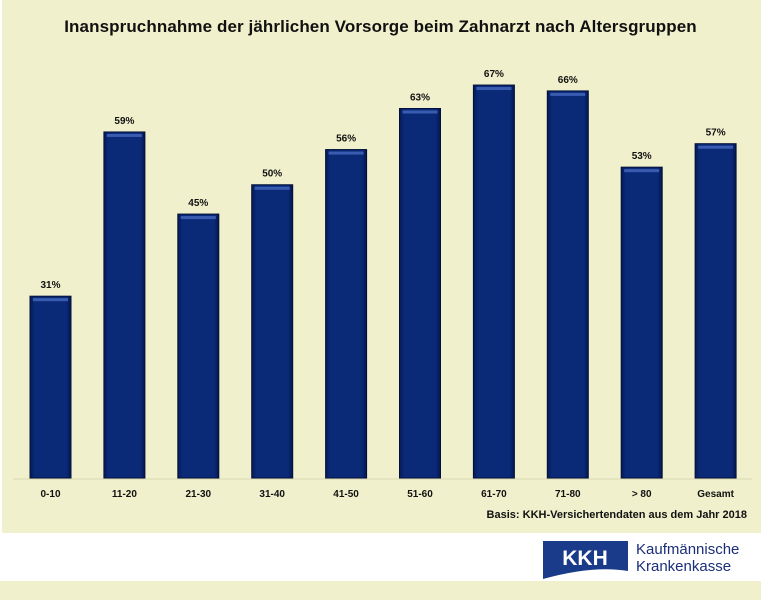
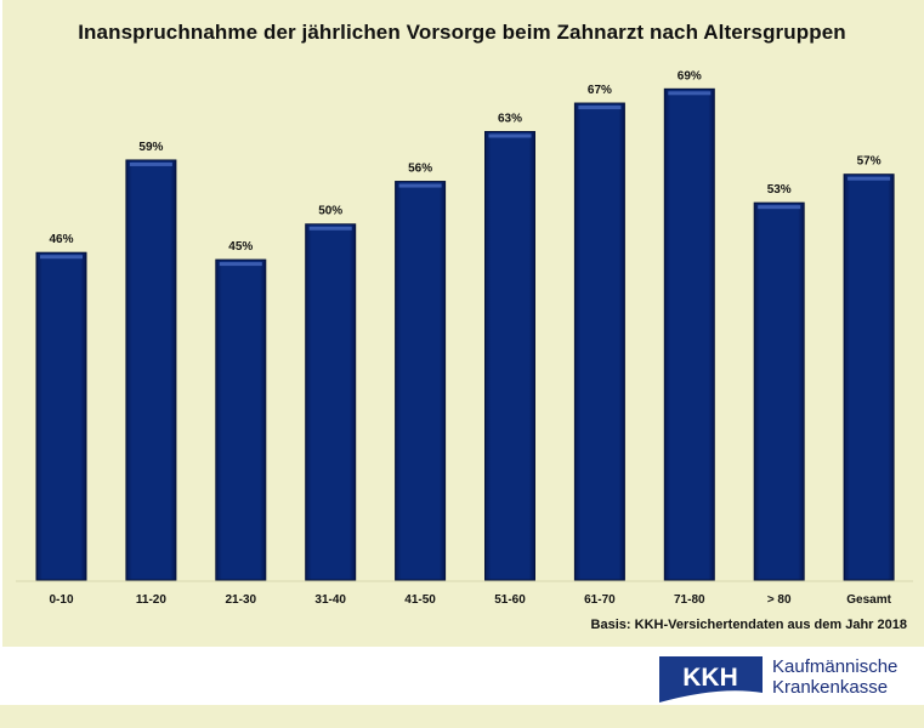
0-10: 31% -> 46%
71-80: 66% -> 69%
